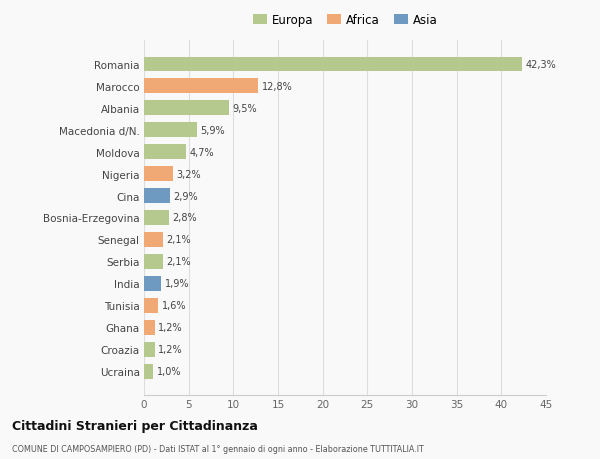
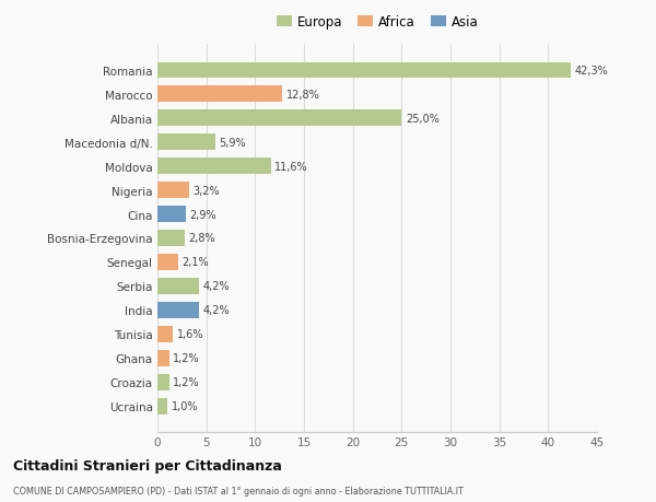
Albania: 9,5% -> 25,0%
Moldova: 4,7% -> 11,6%
Serbia: 2,1% -> 4,2%
India: 1,9% -> 4,2%
